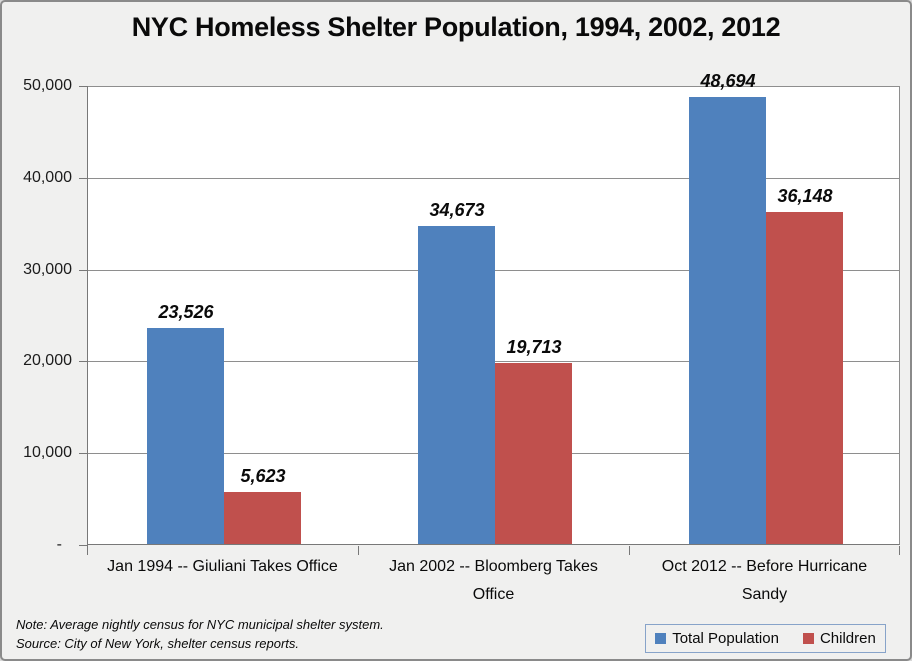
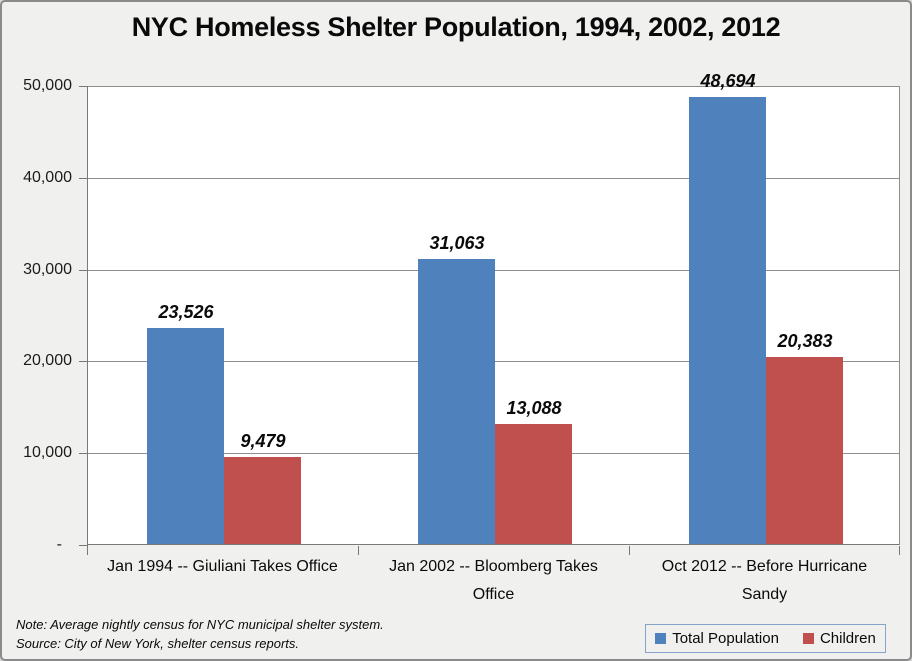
Children/Jan 1994 -- Giuliani Takes Office: 5,623 -> 9,479
Total Population/Jan 2002 -- Bloomberg Takes Office: 34,673 -> 31,063
Children/Jan 2002 -- Bloomberg Takes Office: 19,713 -> 13,088
Children/Oct 2012 -- Before Hurricane Sandy: 36,148 -> 20,383
